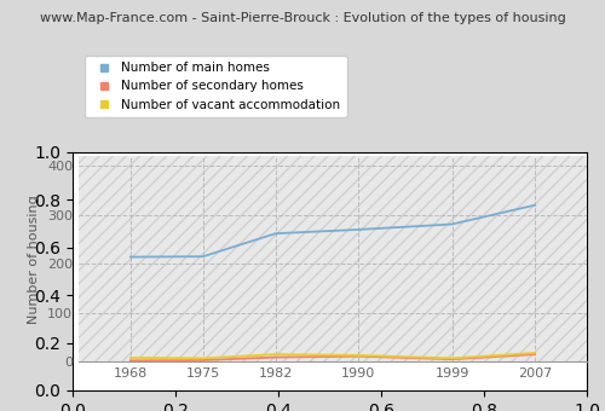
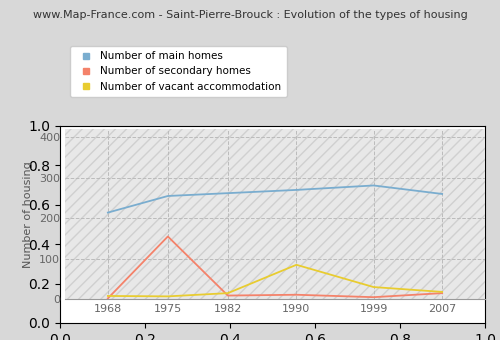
Number of main homes/1975: 215 -> 255
Number of secondary homes/1975: 3 -> 155
Number of vacant accommodation/1990: 13 -> 85
Number of vacant accommodation/1999: 7 -> 30
Number of main homes/2007: 320 -> 260
